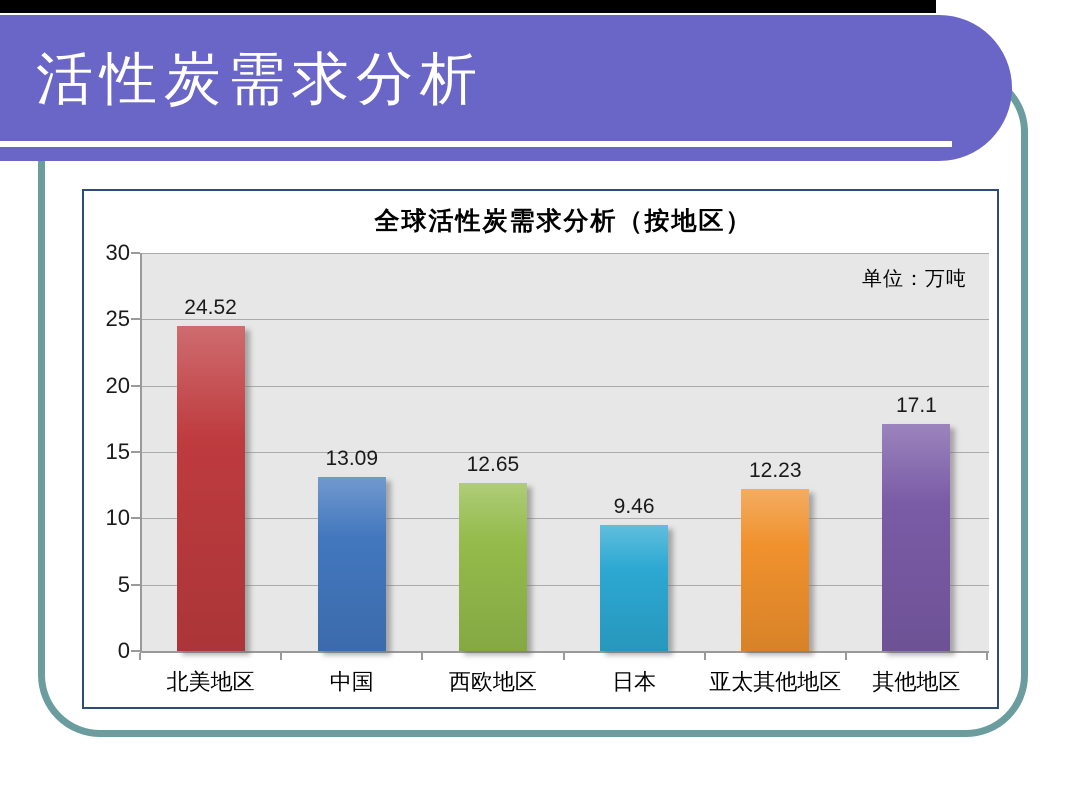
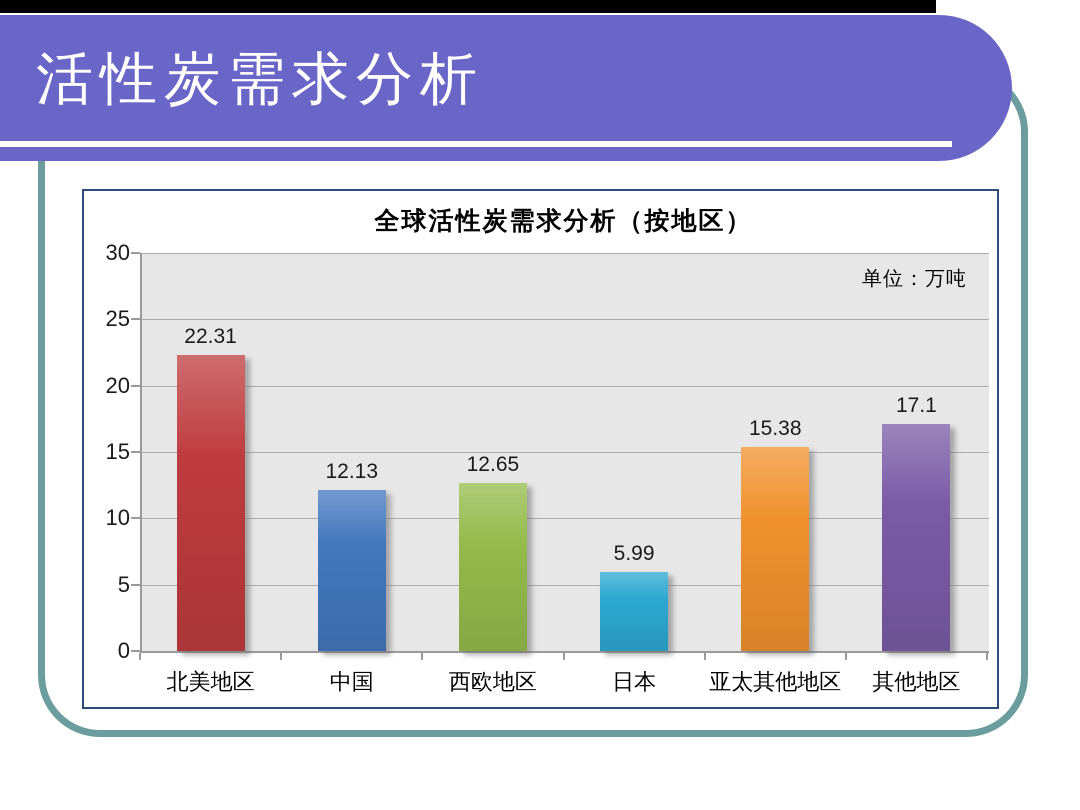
北美地区: 24.52 -> 22.31
中国: 13.09 -> 12.13
日本: 9.46 -> 5.99
亚太其他地区: 12.23 -> 15.38
